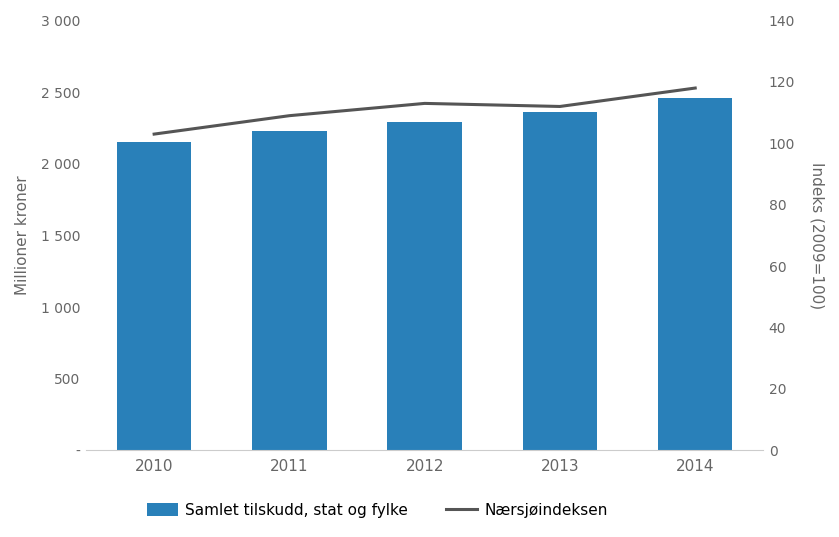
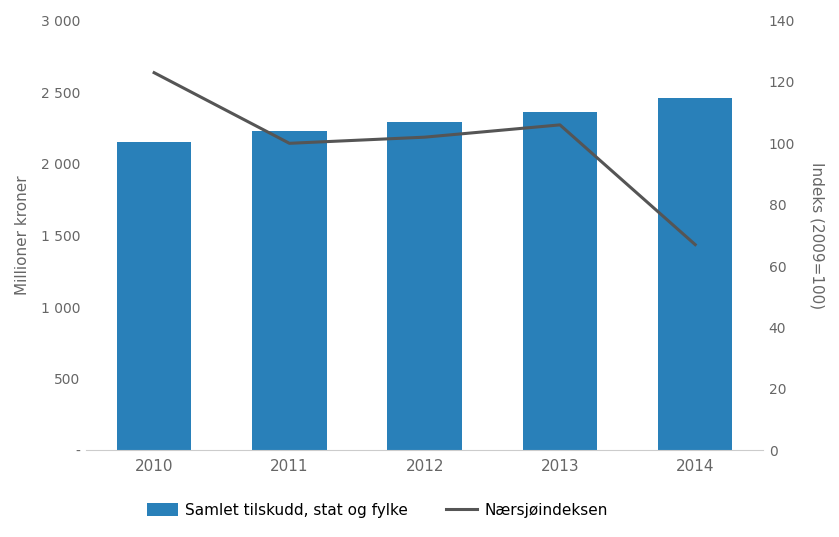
Nærsjøindeksen/2010: 103 -> 123
Nærsjøindeksen/2011: 109 -> 100
Nærsjøindeksen/2012: 113 -> 102
Nærsjøindeksen/2013: 112 -> 106
Nærsjøindeksen/2014: 118 -> 67
